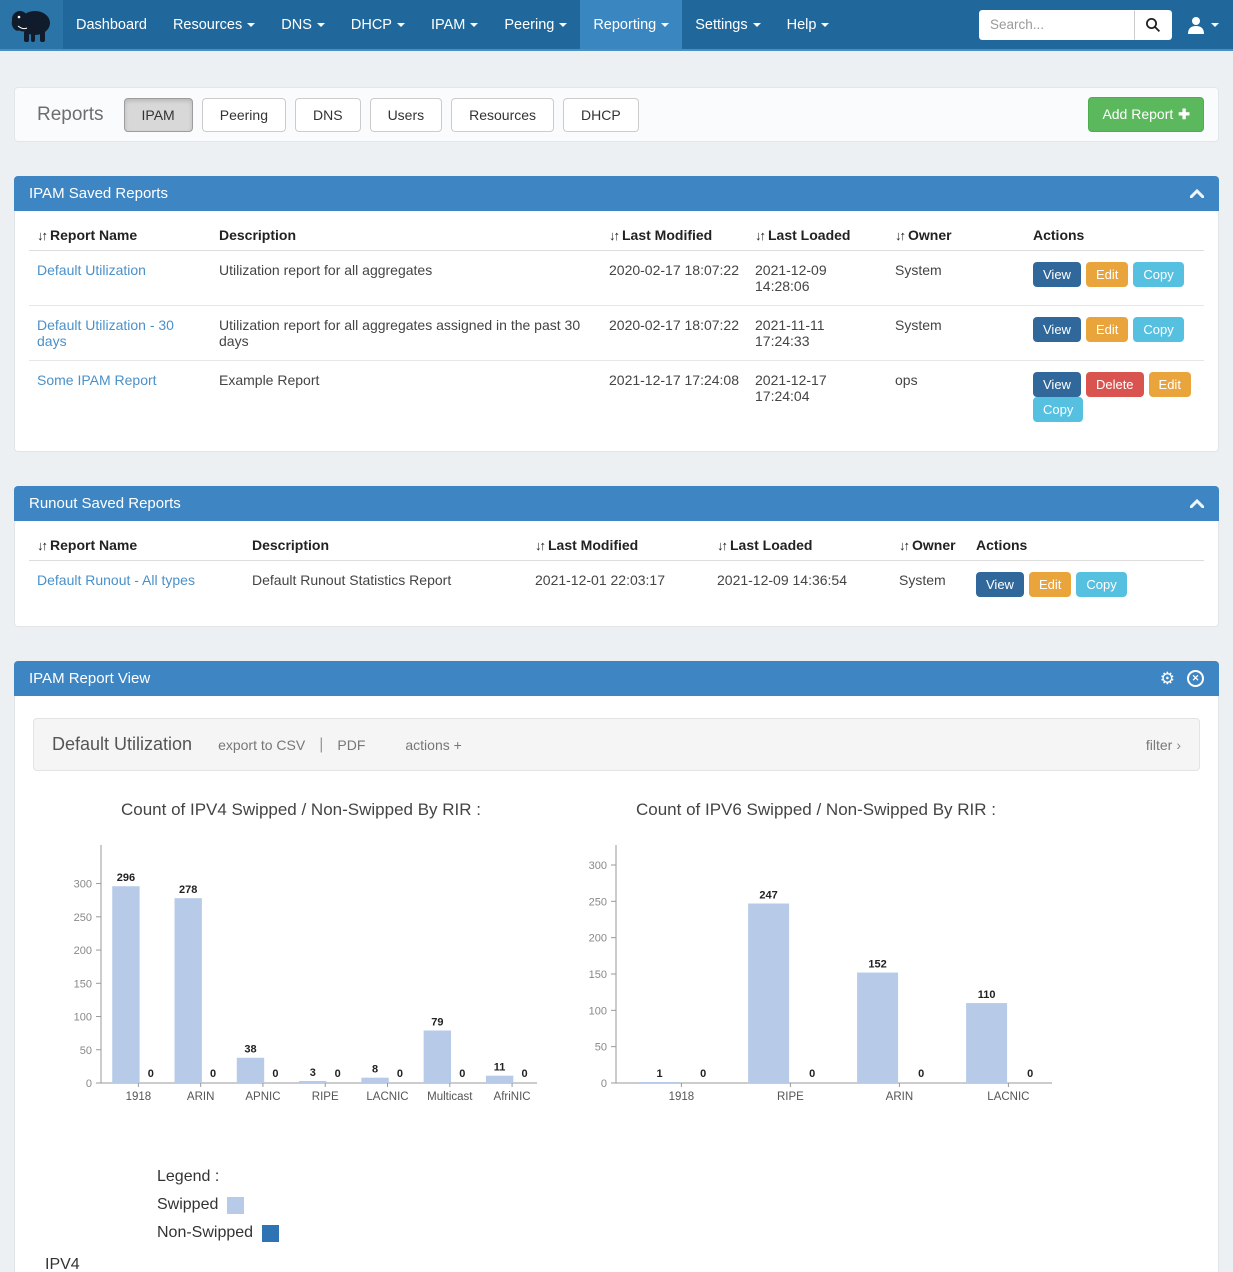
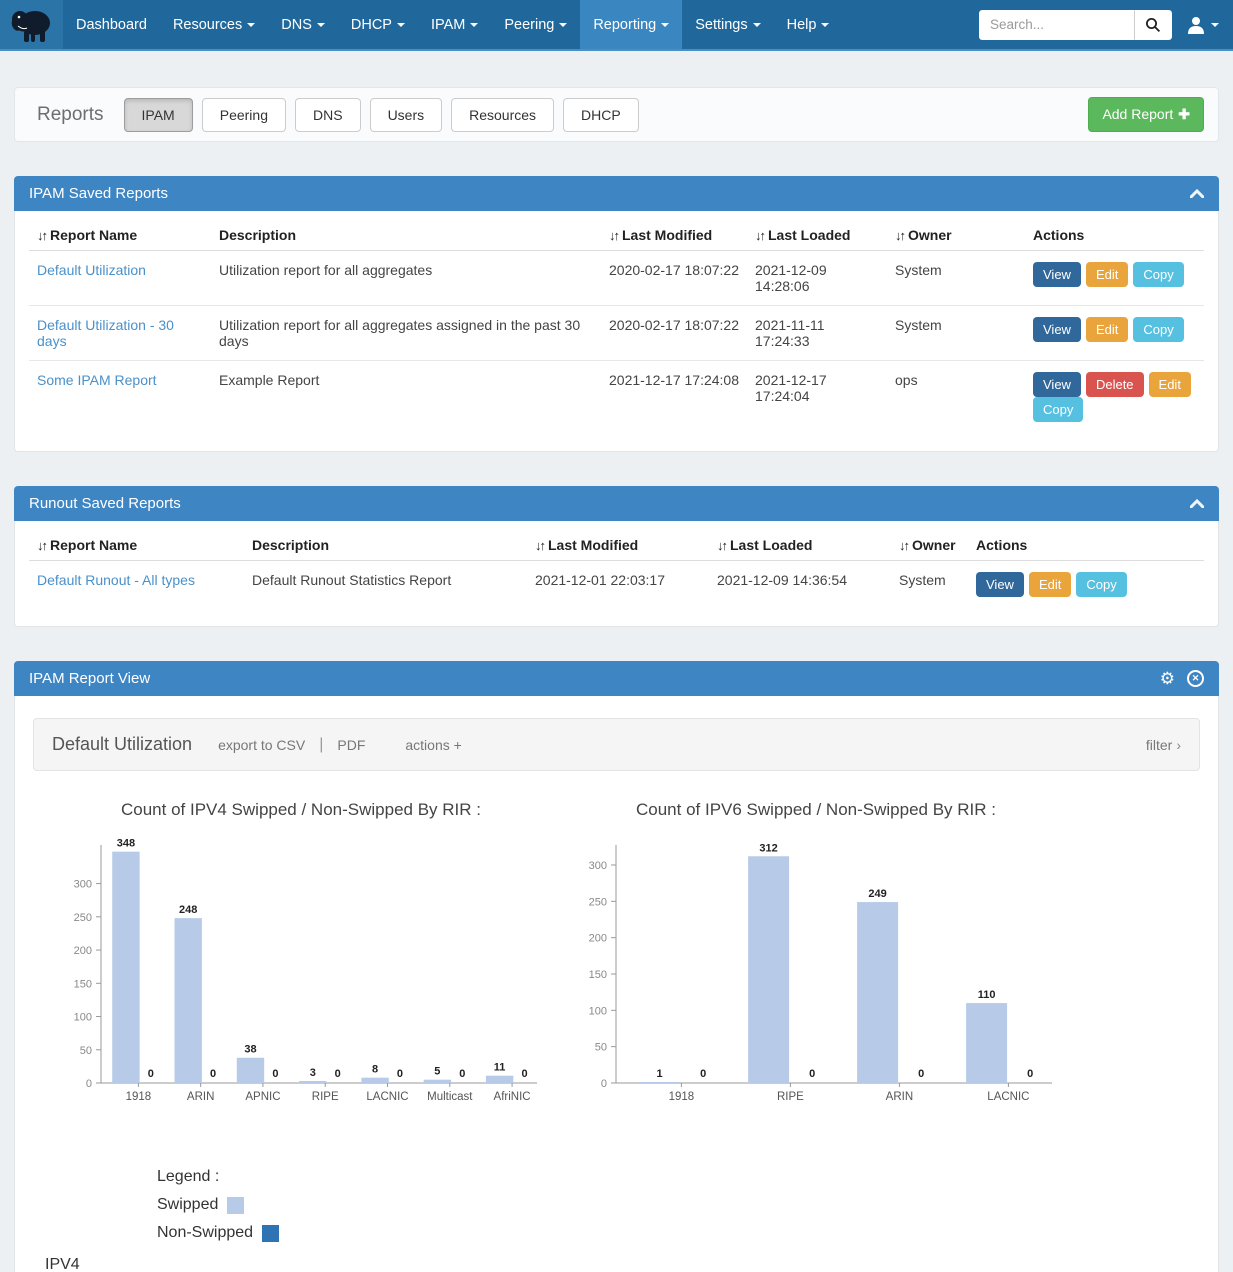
Count of IPV4 Swipped / Non-Swipped By RIR :/Swipped/1918: 296 -> 348
Count of IPV4 Swipped / Non-Swipped By RIR :/Swipped/ARIN: 278 -> 248
Count of IPV4 Swipped / Non-Swipped By RIR :/Swipped/Multicast: 79 -> 5
Count of IPV6 Swipped / Non-Swipped By RIR :/Swipped/RIPE: 247 -> 312
Count of IPV6 Swipped / Non-Swipped By RIR :/Swipped/ARIN: 152 -> 249
